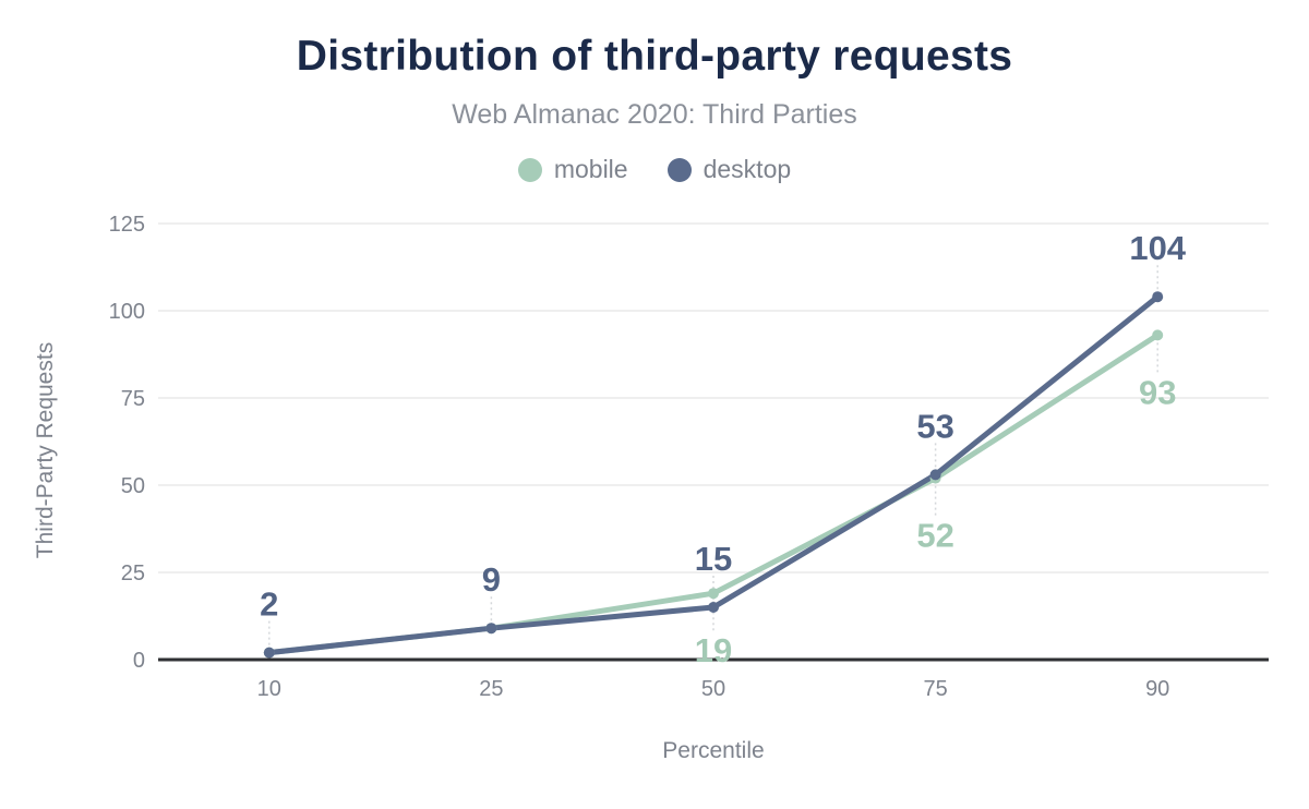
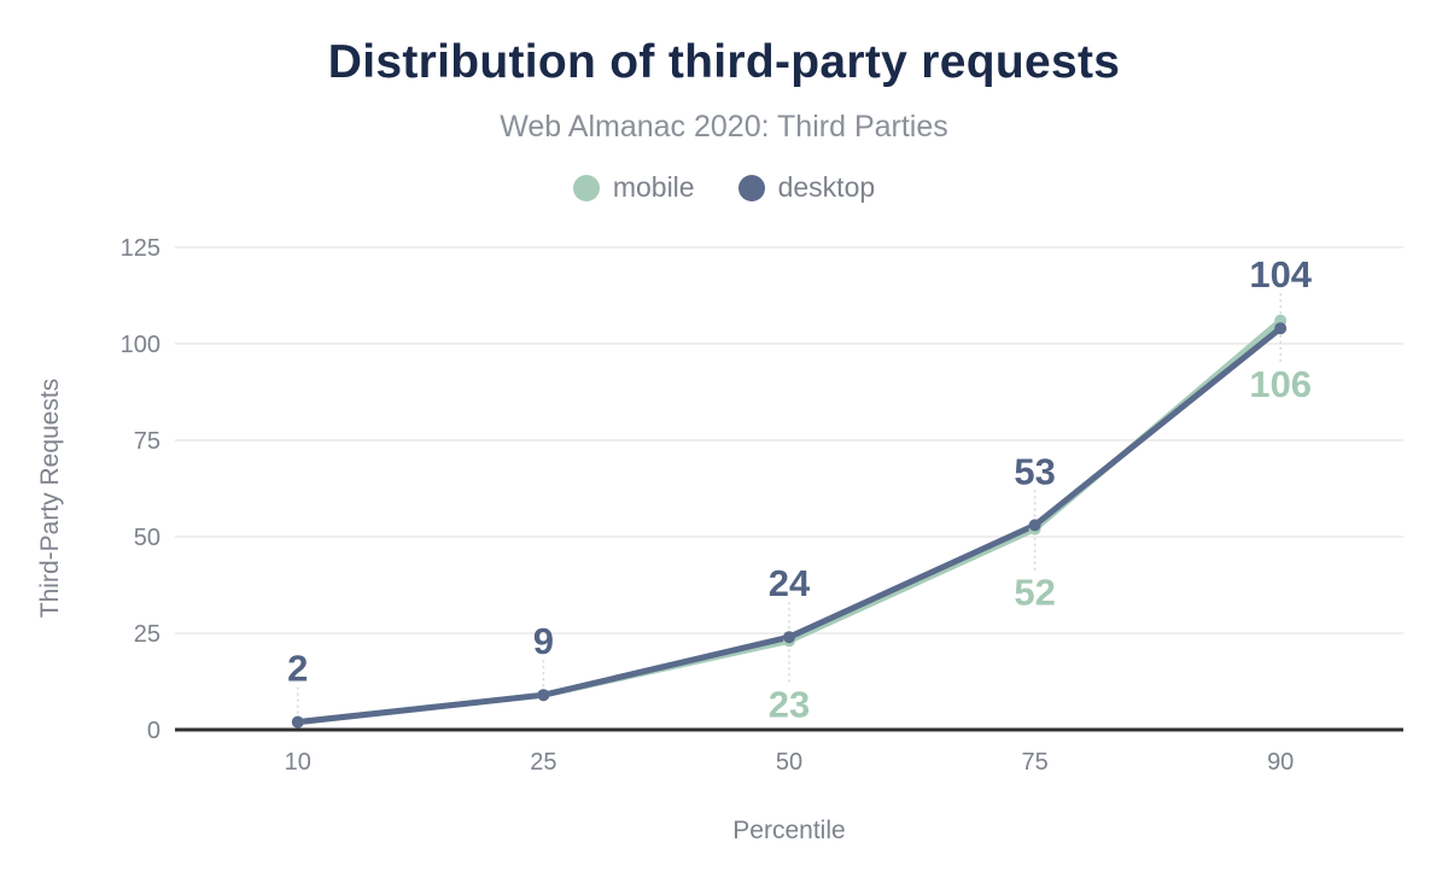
mobile/50: 19 -> 23
desktop/50: 15 -> 24
mobile/90: 93 -> 106
